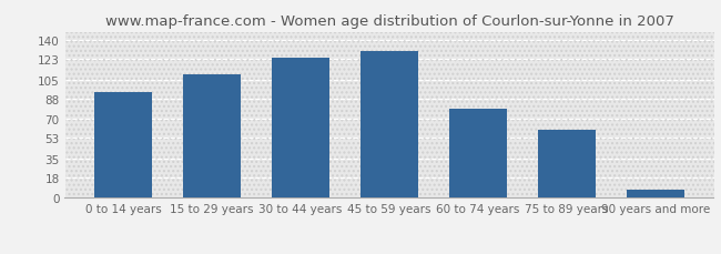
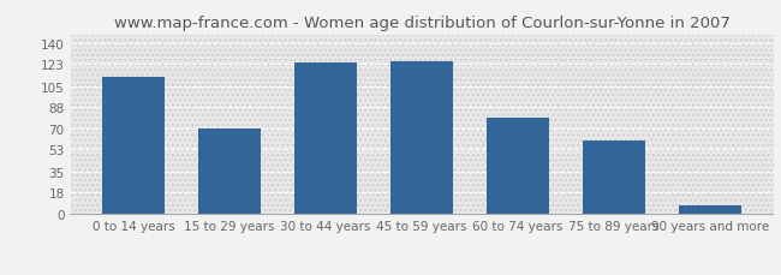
0 to 14 years: 94 -> 112
15 to 29 years: 110 -> 70
45 to 59 years: 130 -> 125
